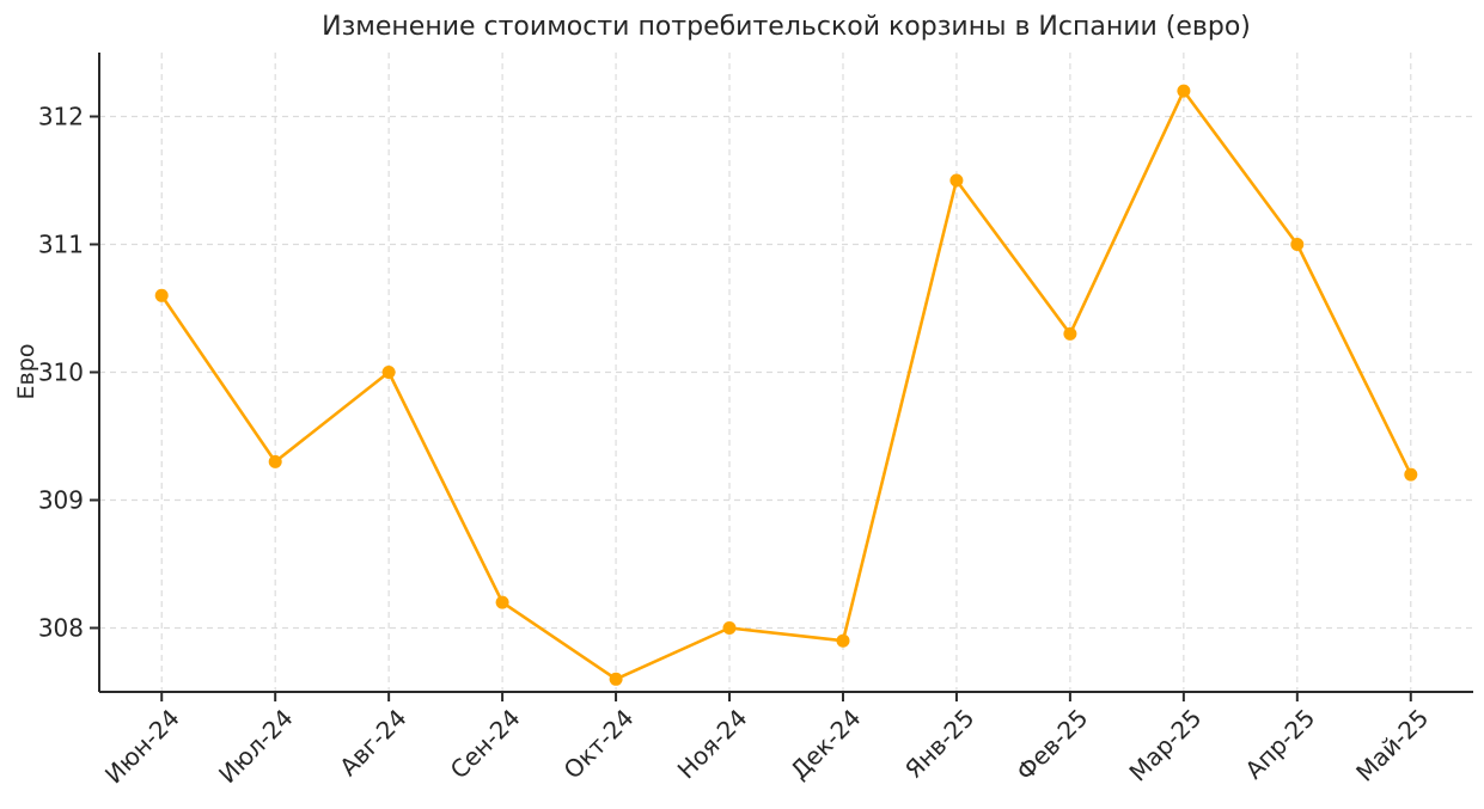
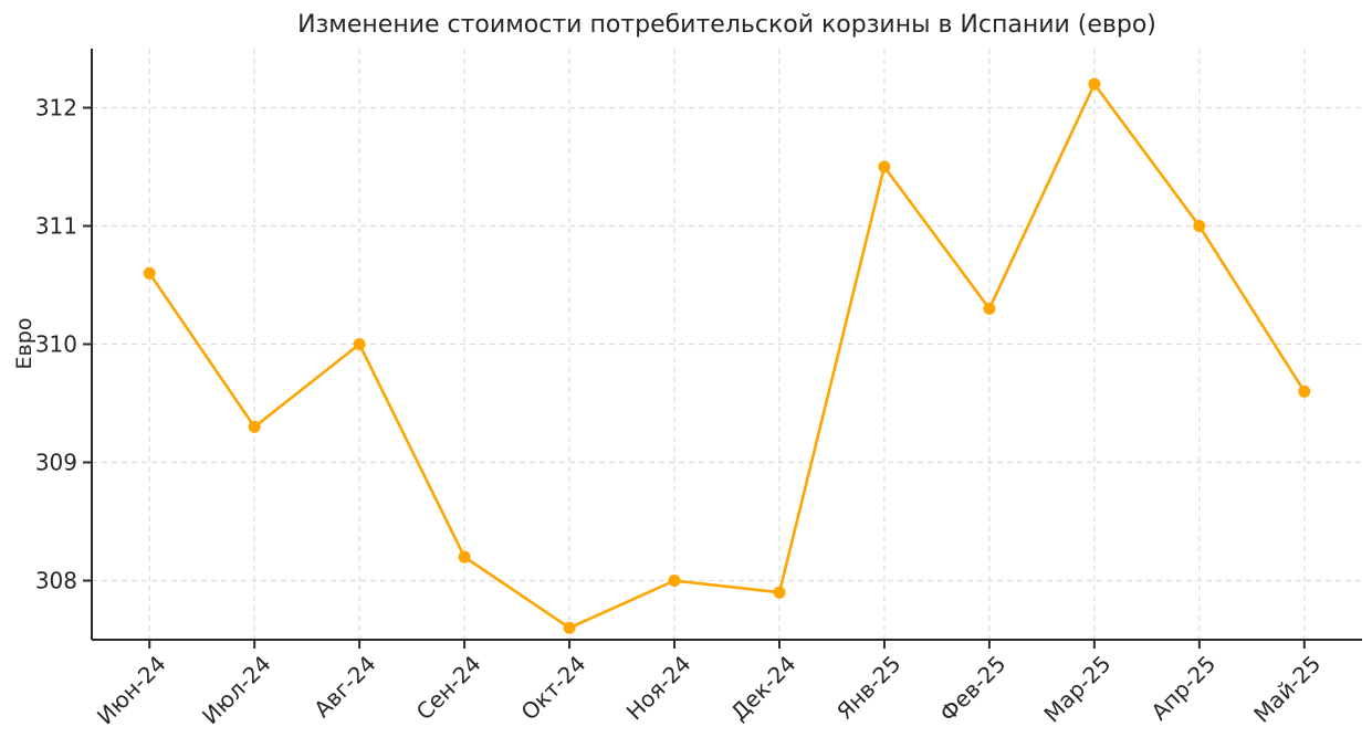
Май-25: 309.2 -> 309.6
